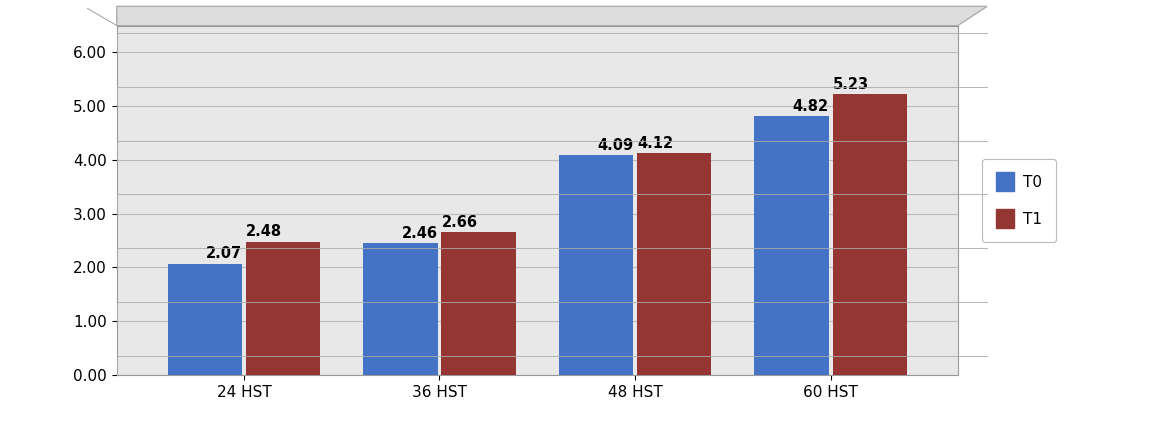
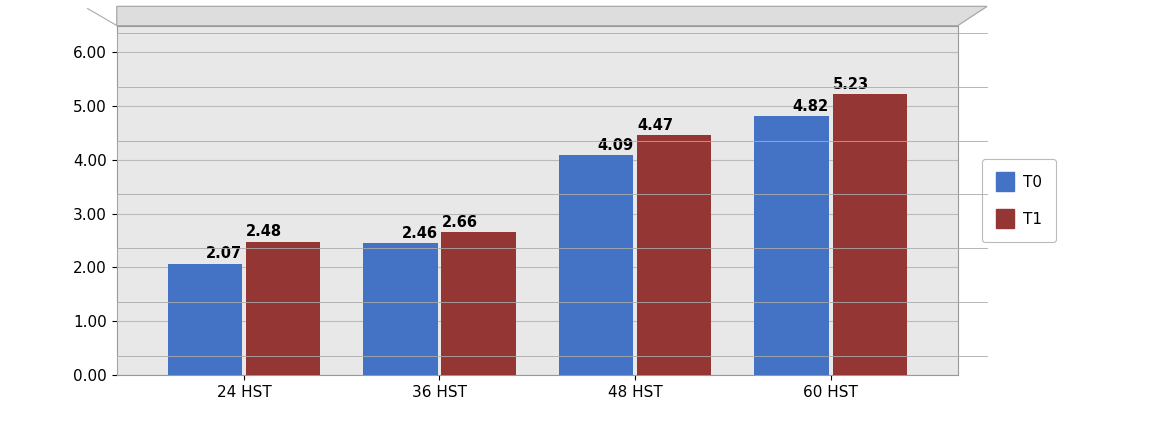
T1/48 HST: 4.12 -> 4.47
